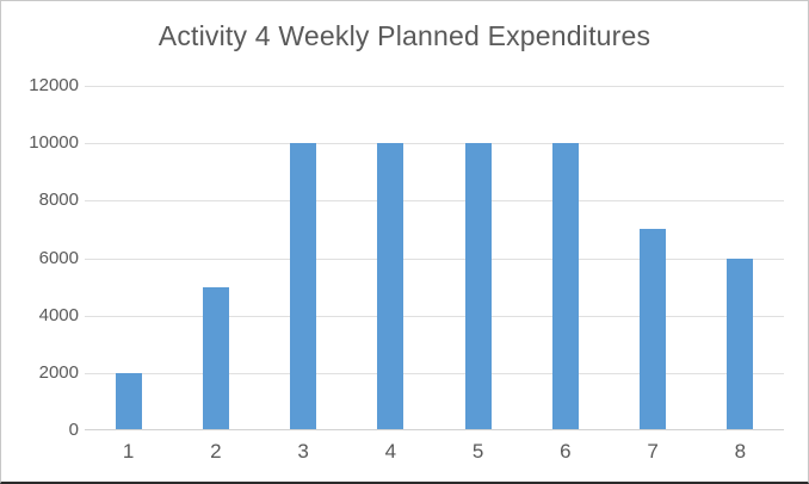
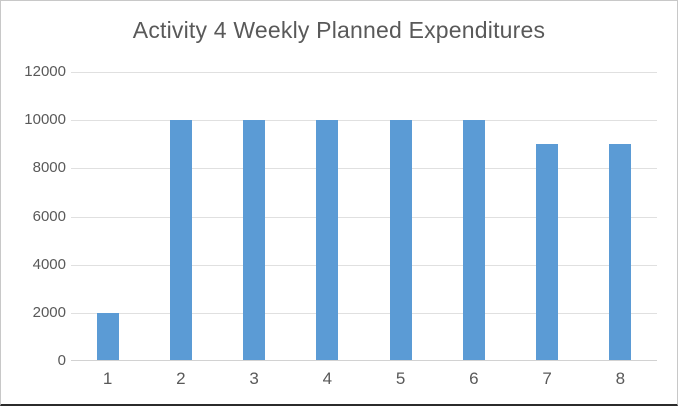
2: 5000 -> 10000
7: 7000 -> 9000
8: 6000 -> 9000
